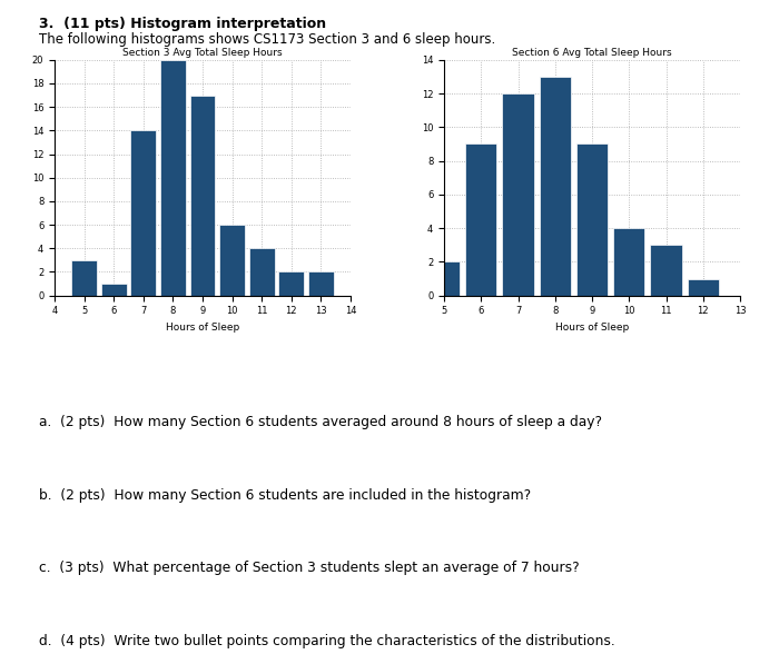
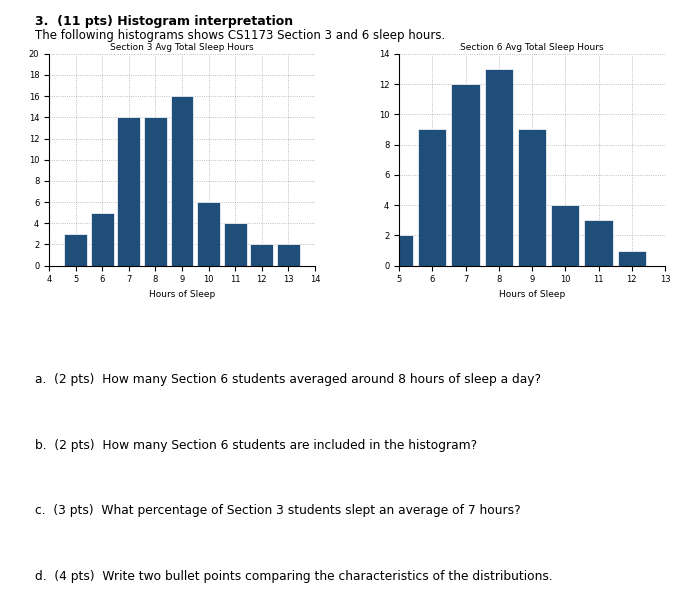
Section 3 Avg Total Sleep Hours/6: 1 -> 5
Section 3 Avg Total Sleep Hours/8: 20 -> 14
Section 3 Avg Total Sleep Hours/9: 17 -> 16
